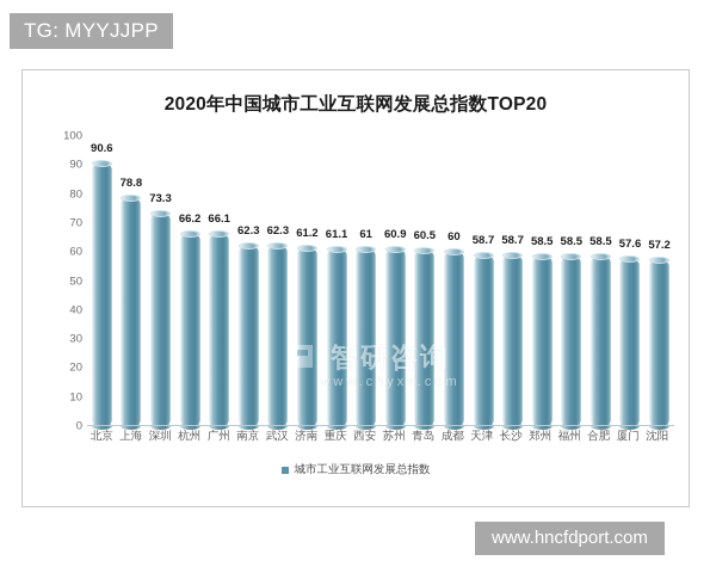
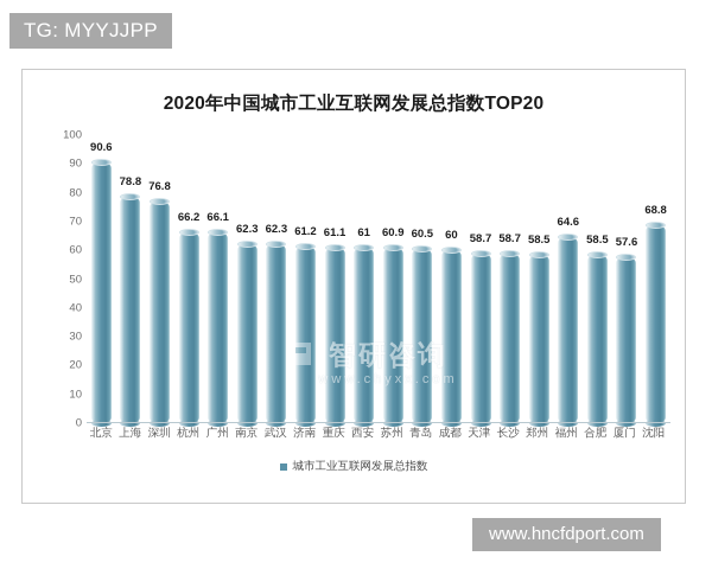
深圳: 73.3 -> 76.8
福州: 58.5 -> 64.6
沈阳: 57.2 -> 68.8
